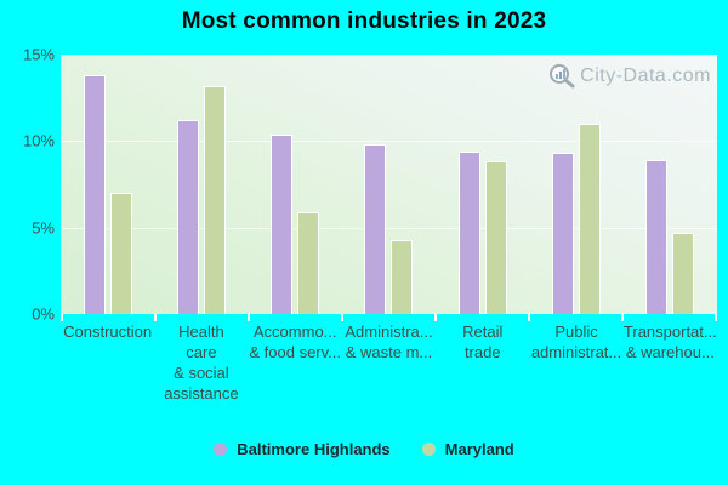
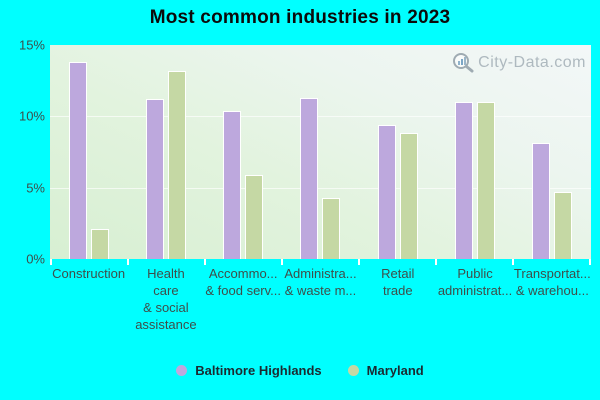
Maryland/Construction: 7.0% -> 2.1%
Baltimore Highlands/Administra... & waste m...: 9.8% -> 11.3%
Baltimore Highlands/Public administrat...: 9.3% -> 11.0%
Baltimore Highlands/Transportat... & warehou...: 8.9% -> 8.1%
